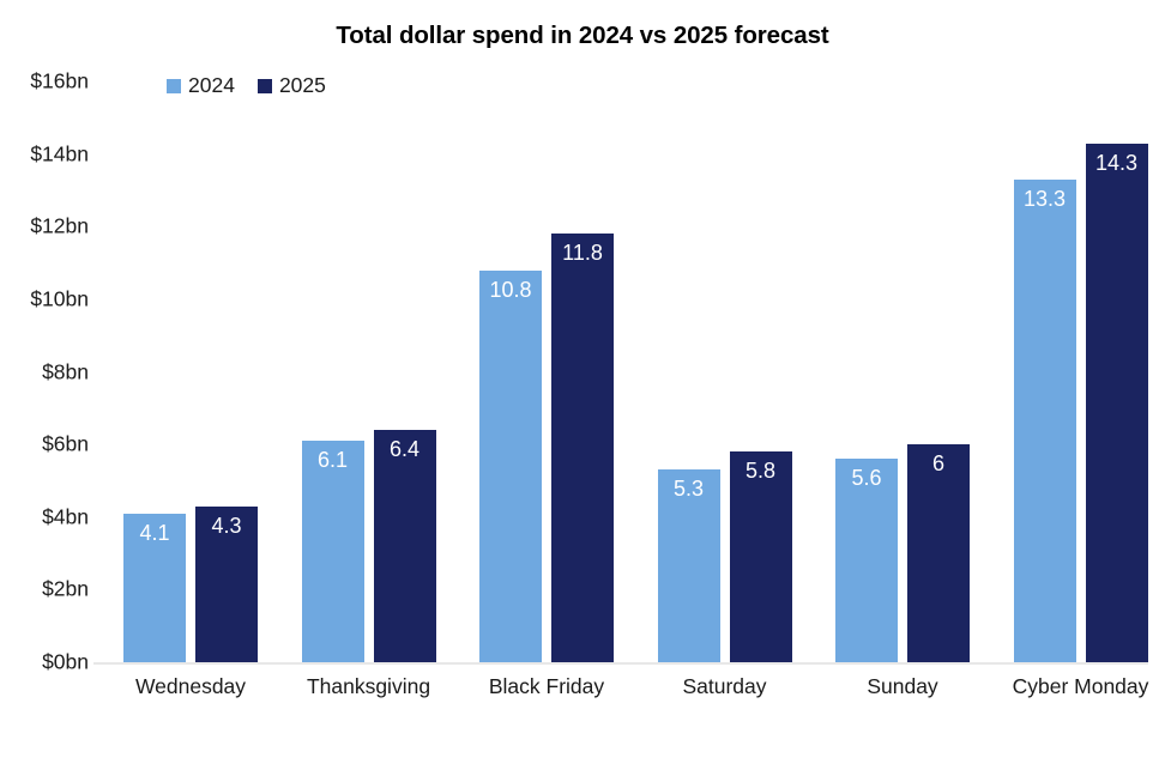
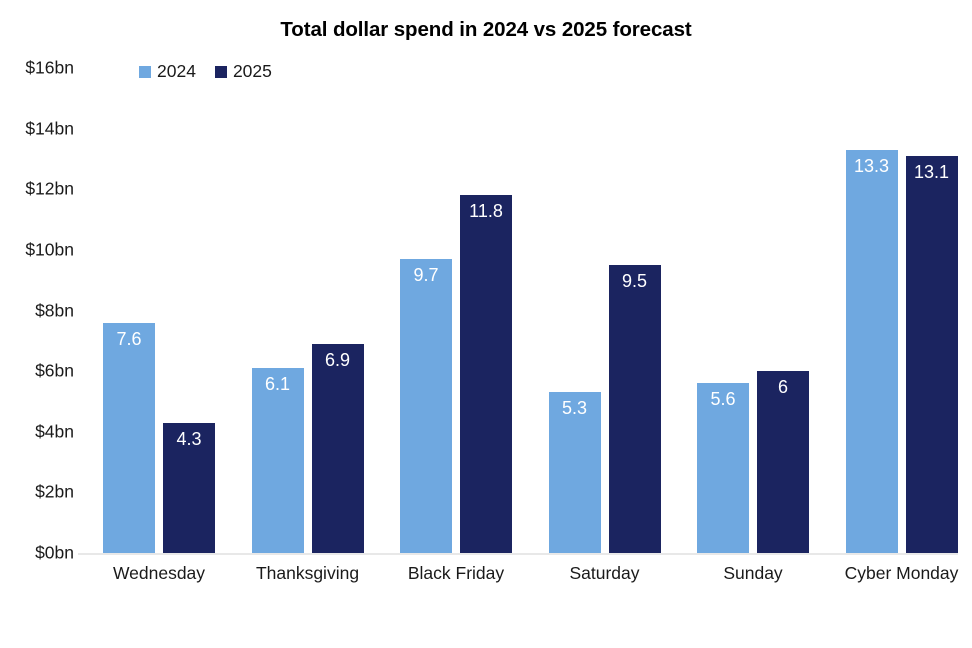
2024/Wednesday: 4.1 -> 7.6
2025/Thanksgiving: 6.4 -> 6.9
2024/Black Friday: 10.8 -> 9.7
2025/Saturday: 5.8 -> 9.5
2025/Cyber Monday: 14.3 -> 13.1
